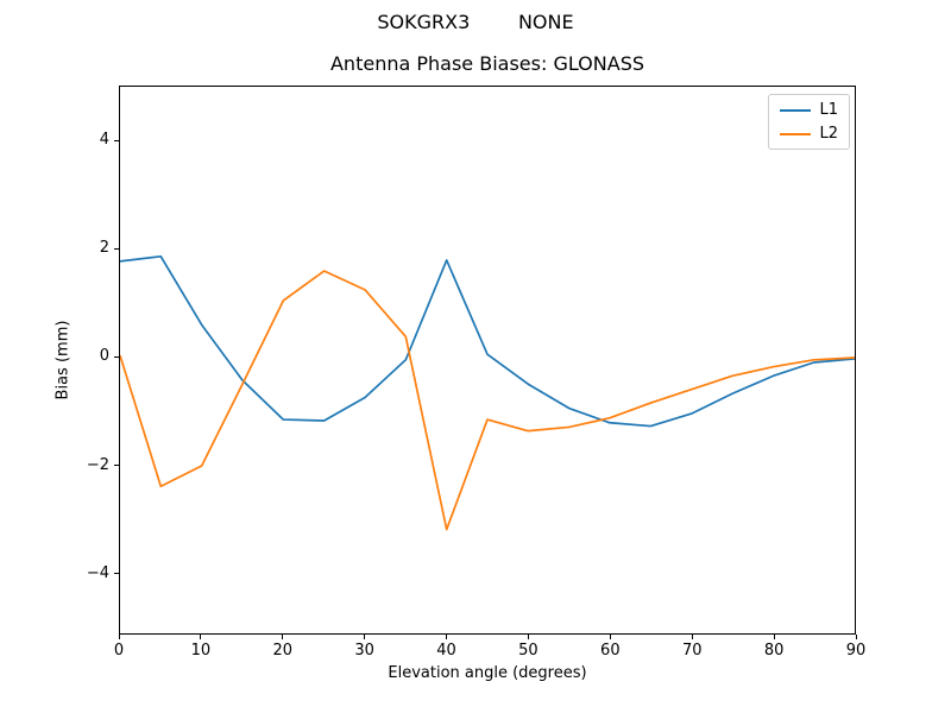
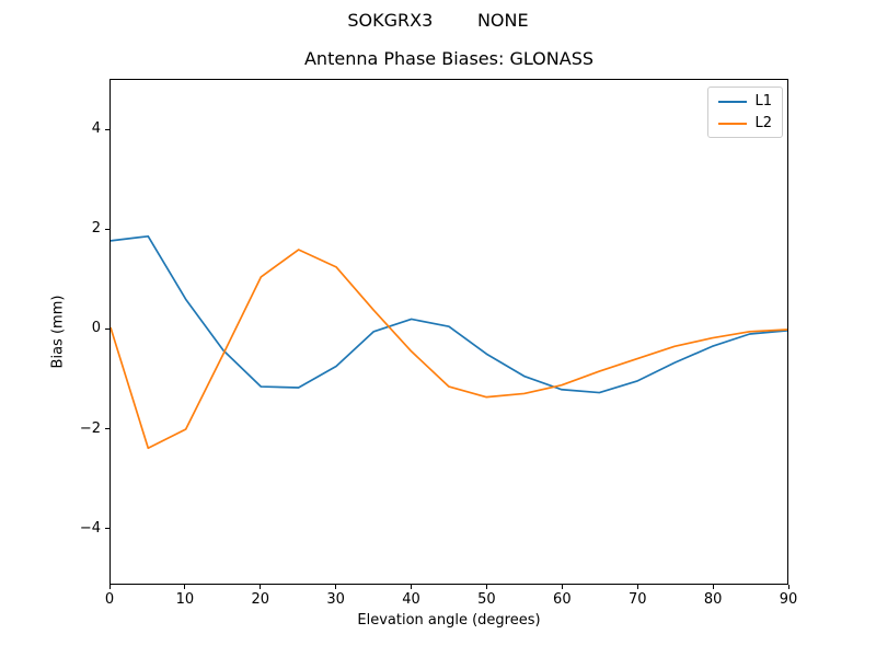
L1/40: 1.8 -> 0.2
L2/40: -3.2 -> -0.5
